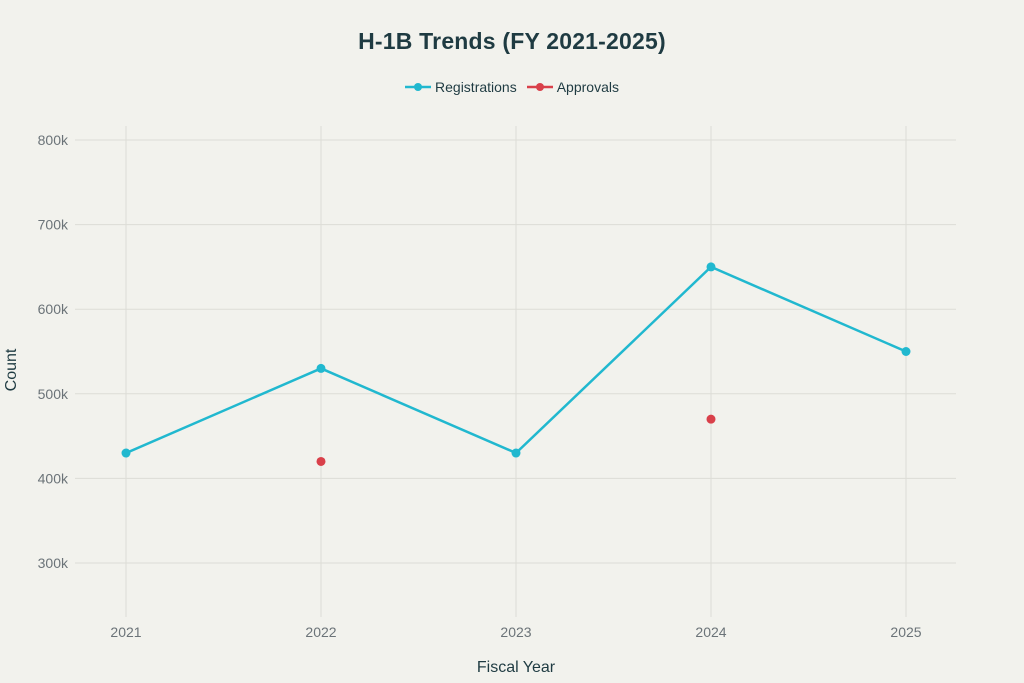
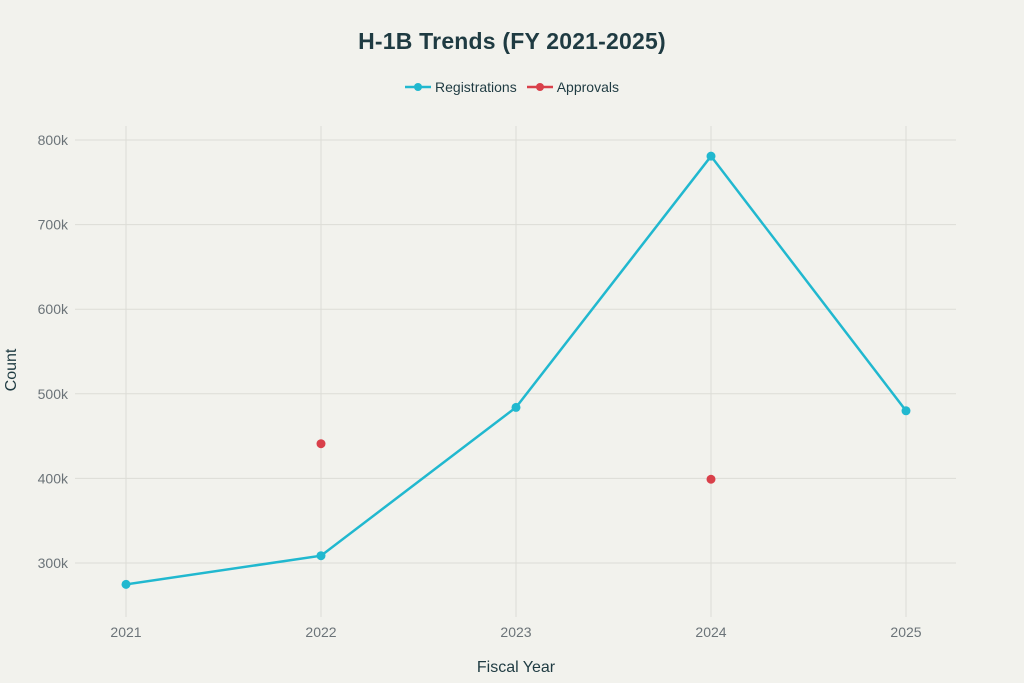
Registrations/2021: 430k -> 270k
Registrations/2022: 530k -> 310k
Approvals/2022: 420k -> 440k
Registrations/2023: 430k -> 480k
Registrations/2024: 650k -> 780k
Approvals/2024: 470k -> 400k
Registrations/2025: 550k -> 480k
